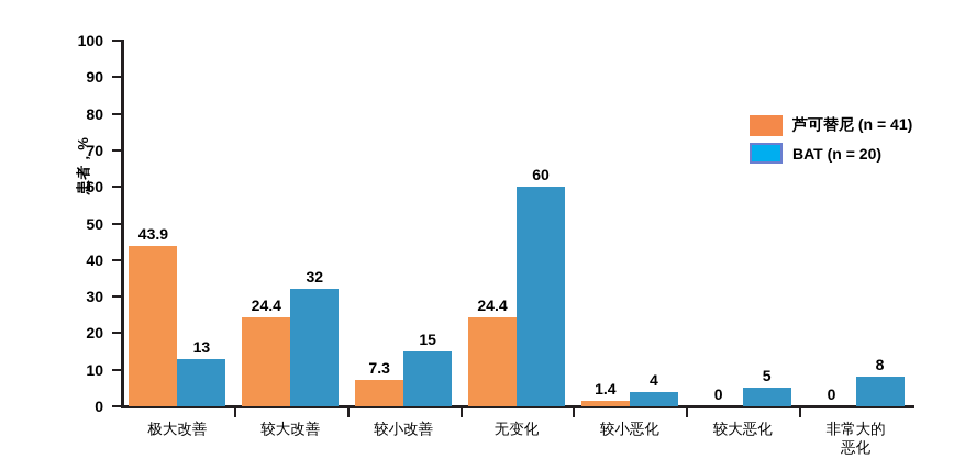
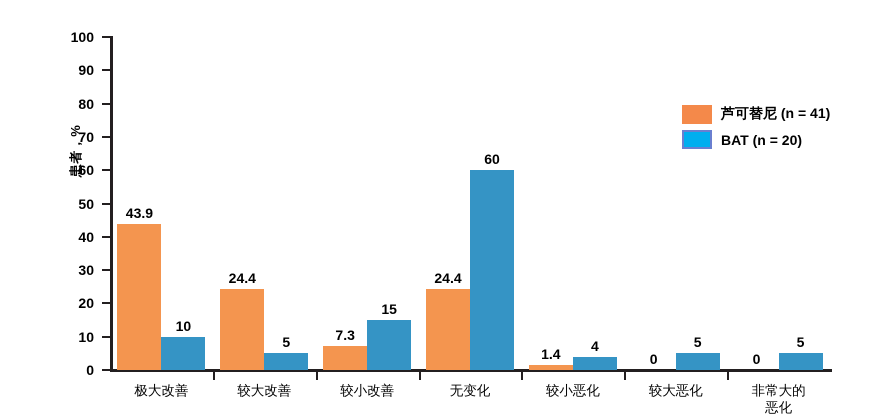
BAT (n = 20)/极大改善: 13 -> 10
BAT (n = 20)/较大改善: 32 -> 5
BAT (n = 20)/非常大的 恶化: 8 -> 5
